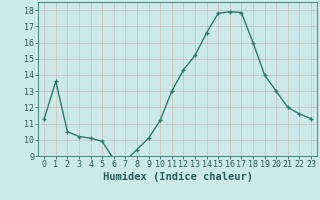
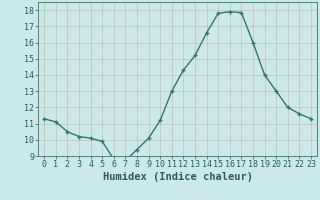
1: 13.6 -> 11.1
